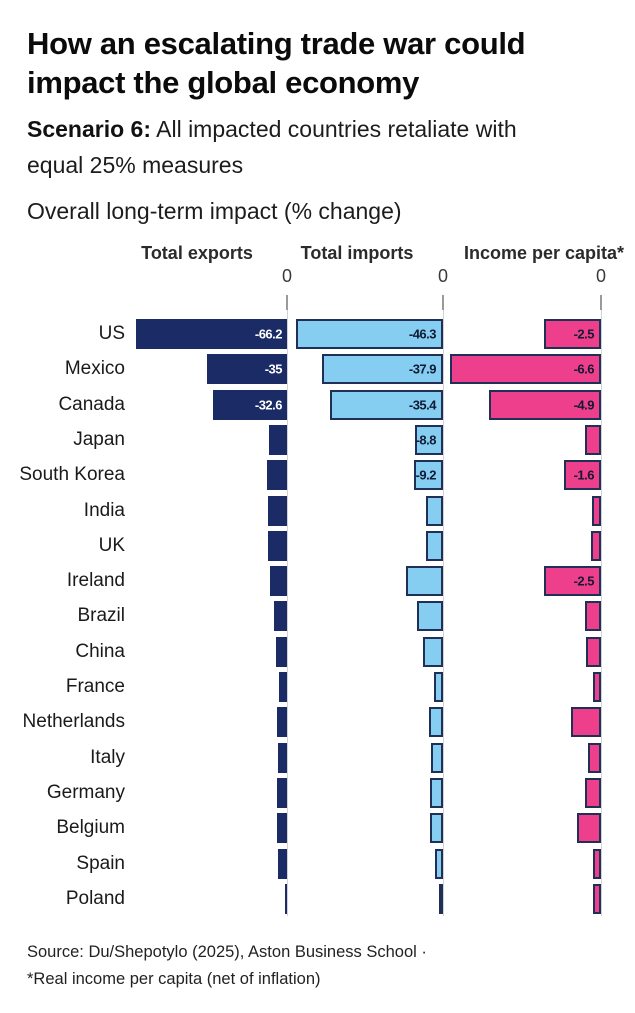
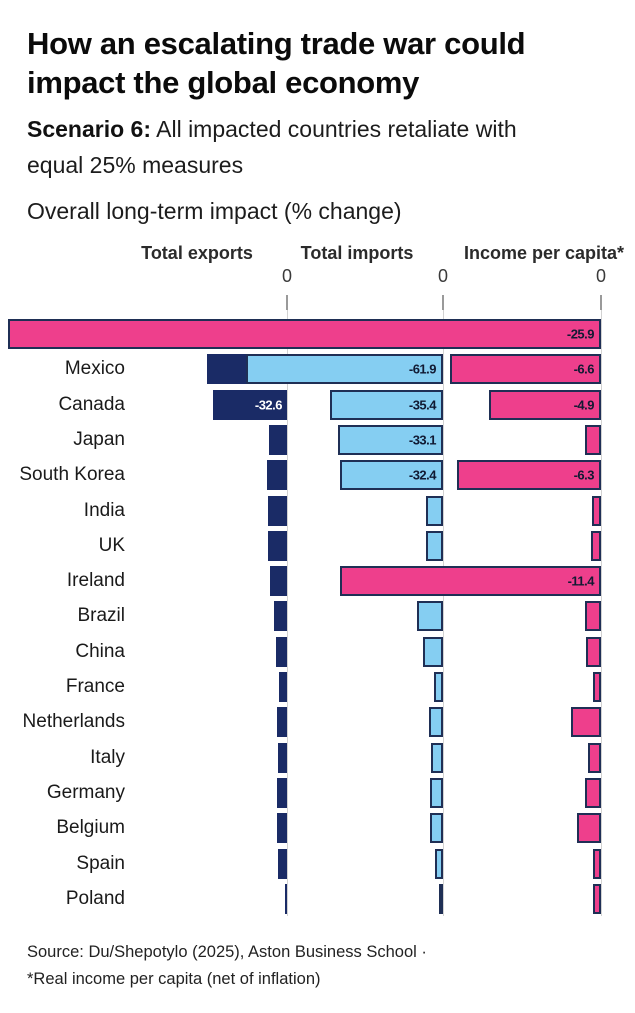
Total imports/US: -46.3 -> -40.9
Income per capita*/US: -2.5 -> -25.9
Total imports/Mexico: -37.9 -> -61.9
Total imports/Japan: -8.8 -> -33.1
Total imports/South Korea: -9.2 -> -32.4
Income per capita*/South Korea: -1.6 -> -6.3
Income per capita*/Ireland: -2.5 -> -11.4
